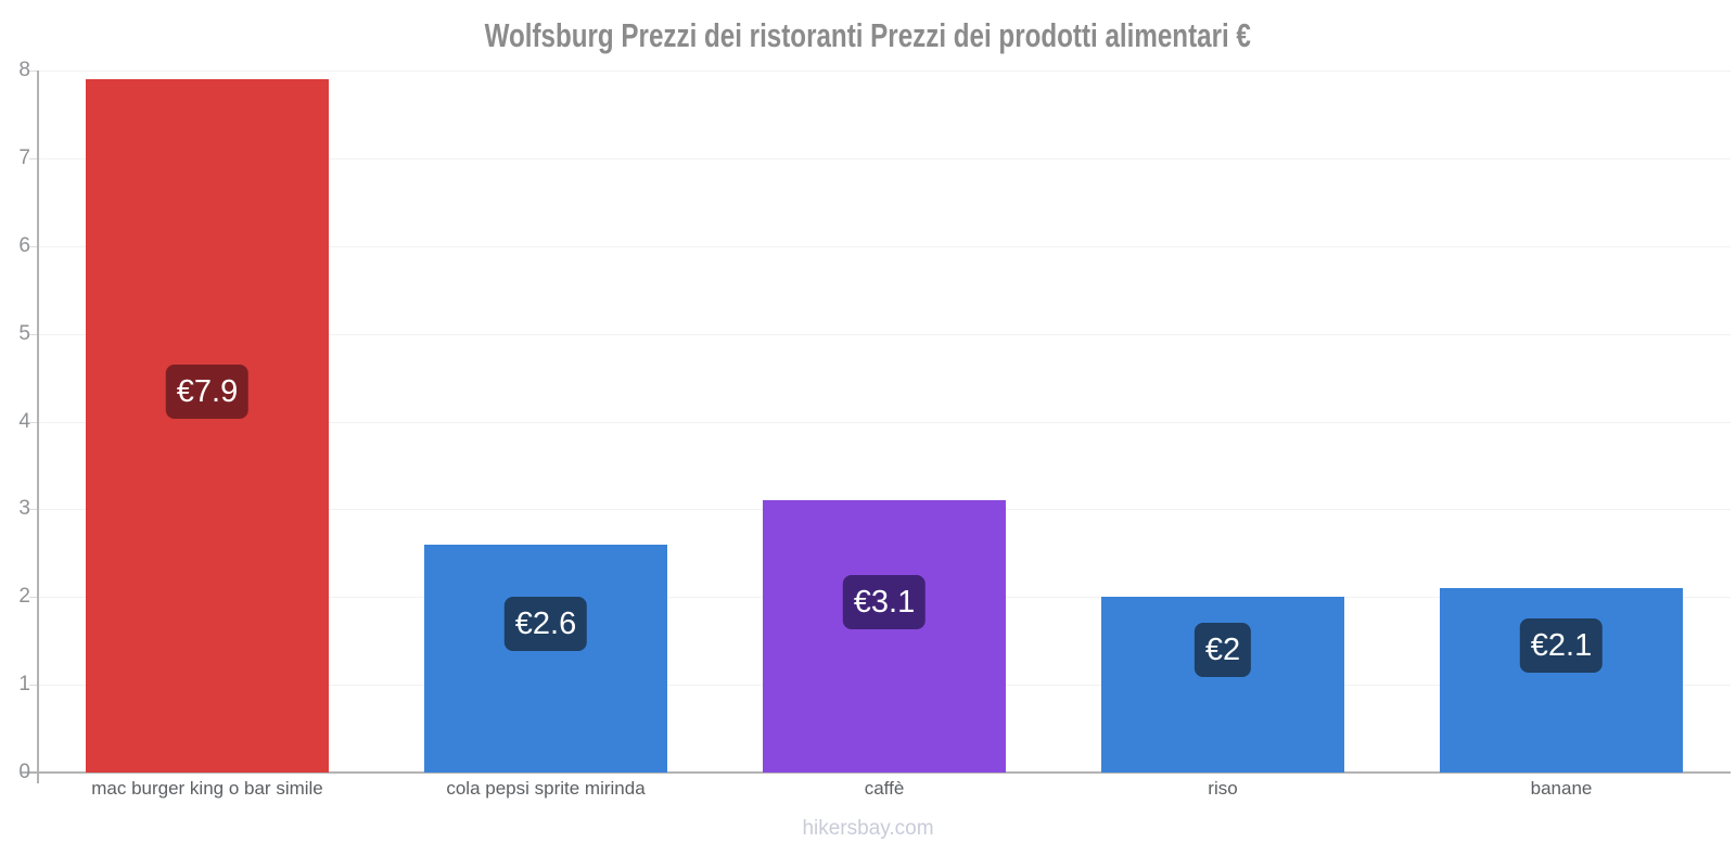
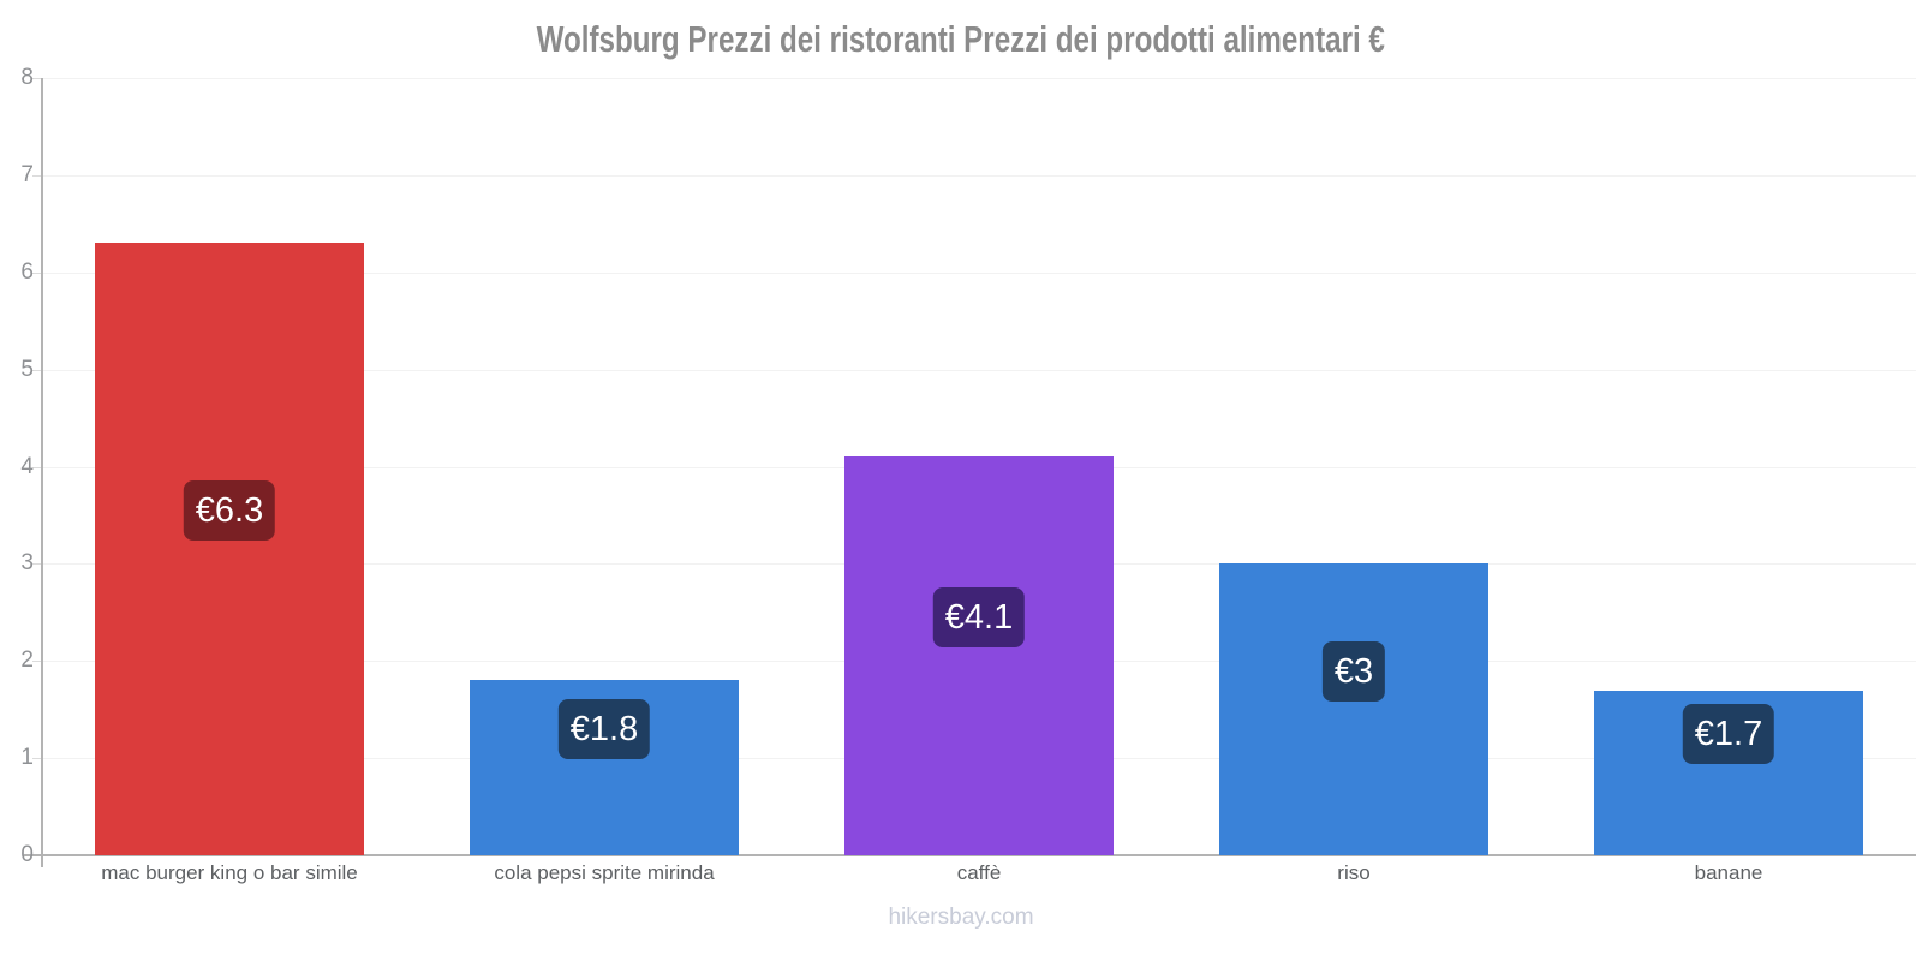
mac burger king o bar simile: €7.9 -> €6.3
cola pepsi sprite mirinda: €2.6 -> €1.8
caffè: €3.1 -> €4.1
riso: €2 -> €3
banane: €2.1 -> €1.7
